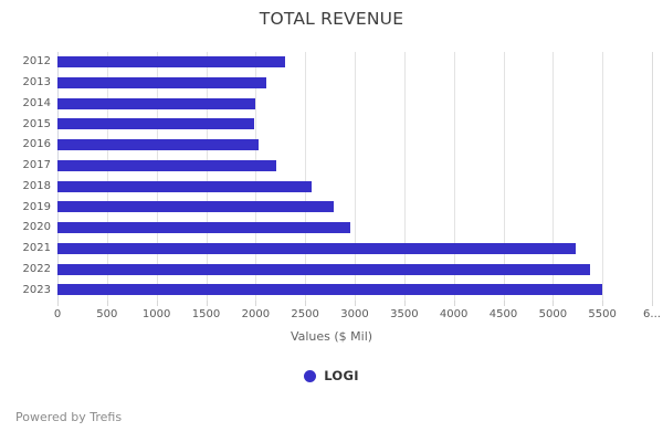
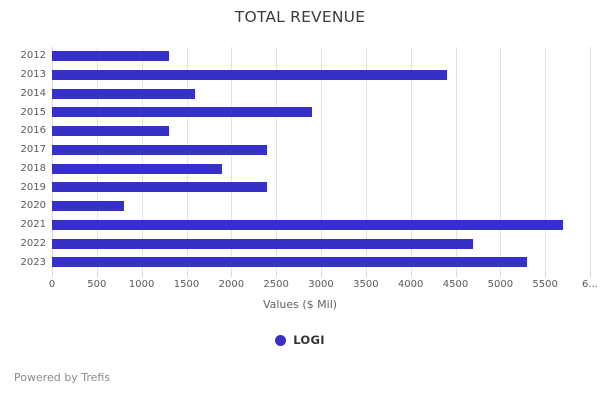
2012: 2300 -> 1300
2013: 2100 -> 4400
2014: 2000 -> 1600
2015: 2000 -> 2900
2016: 2000 -> 1300
2017: 2200 -> 2400
2018: 2600 -> 1900
2019: 2800 -> 2400
2020: 3000 -> 800
2021: 5200 -> 5700
2022: 5400 -> 4700
2023: 5500 -> 5300
